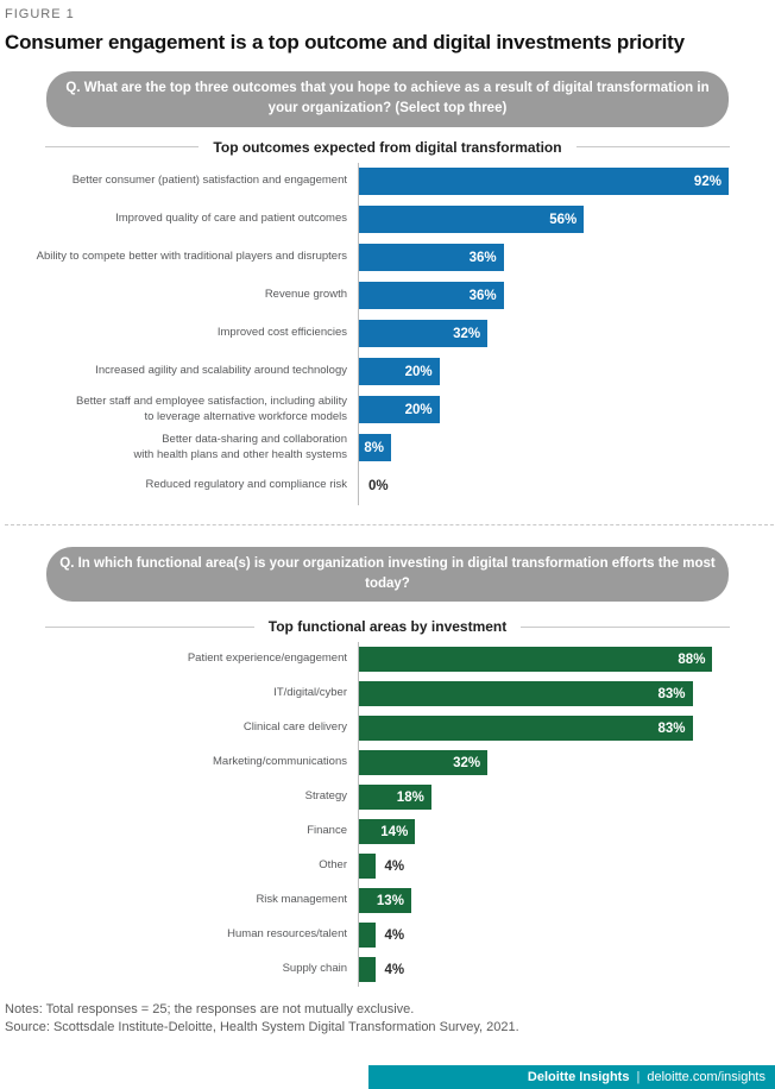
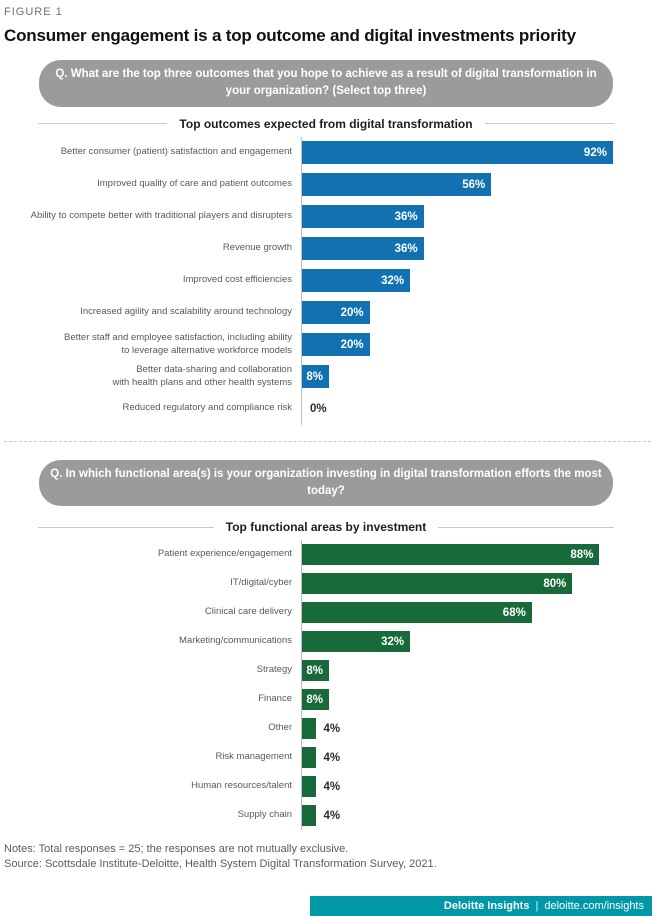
Top functional areas by investment/IT/digital/cyber: 83% -> 80%
Top functional areas by investment/Clinical care delivery: 83% -> 68%
Top functional areas by investment/Strategy: 18% -> 8%
Top functional areas by investment/Finance: 14% -> 8%
Top functional areas by investment/Risk management: 13% -> 4%
